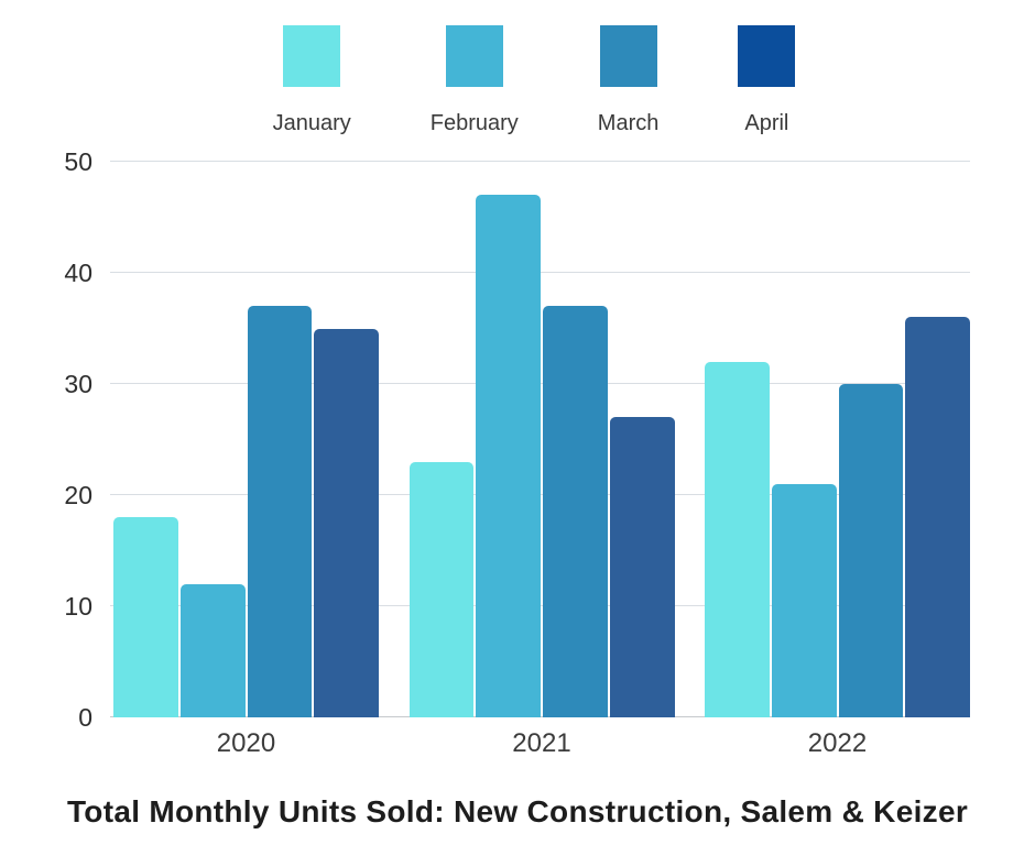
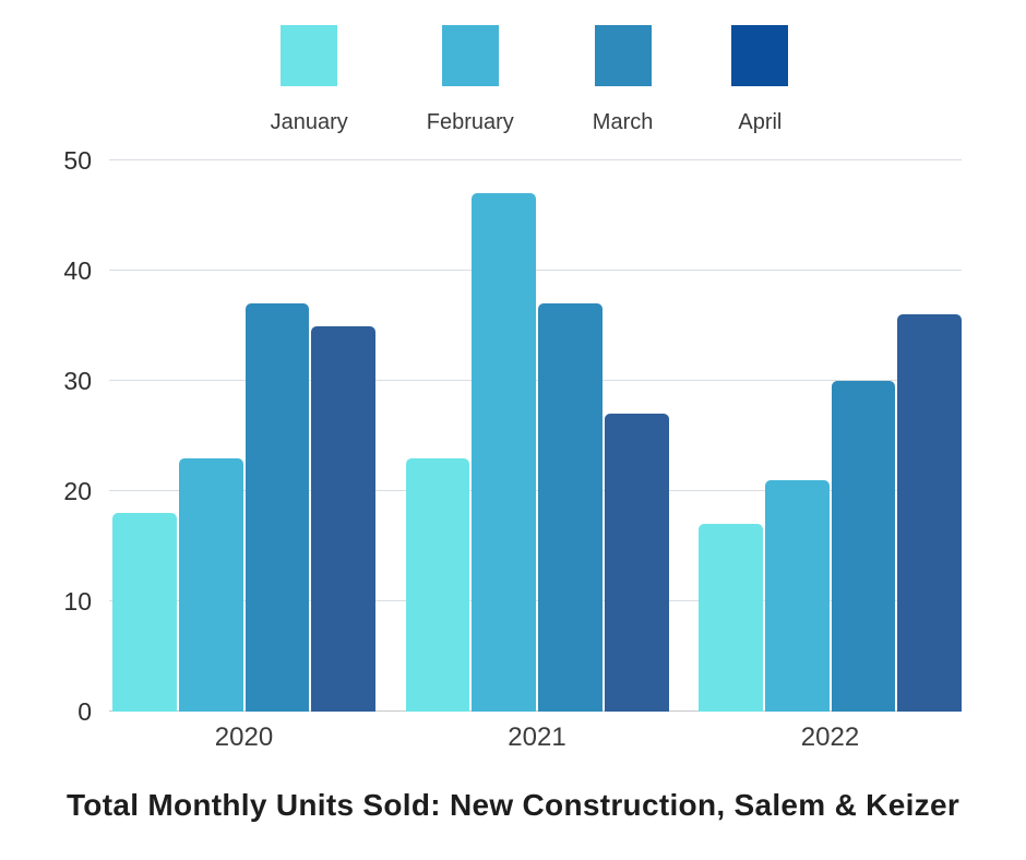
February/2020: 12 -> 23
January/2022: 32 -> 17
